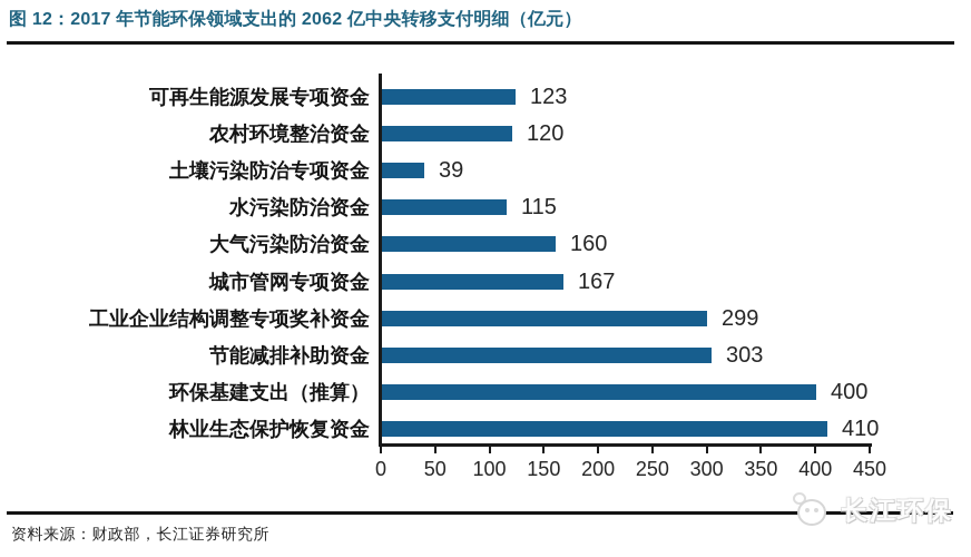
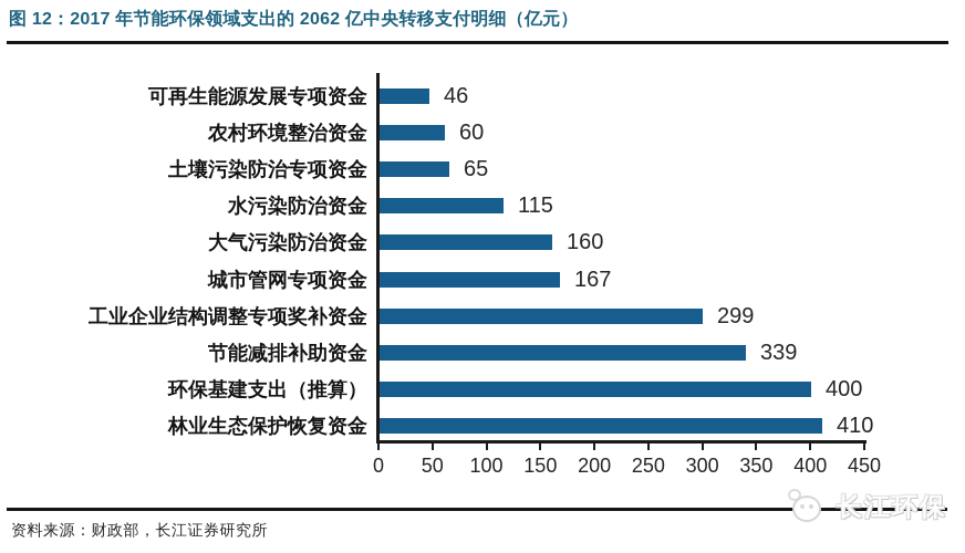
可再生能源发展专项资金: 123 -> 46
农村环境整治资金: 120 -> 60
土壤污染防治专项资金: 39 -> 65
节能减排补助资金: 303 -> 339
